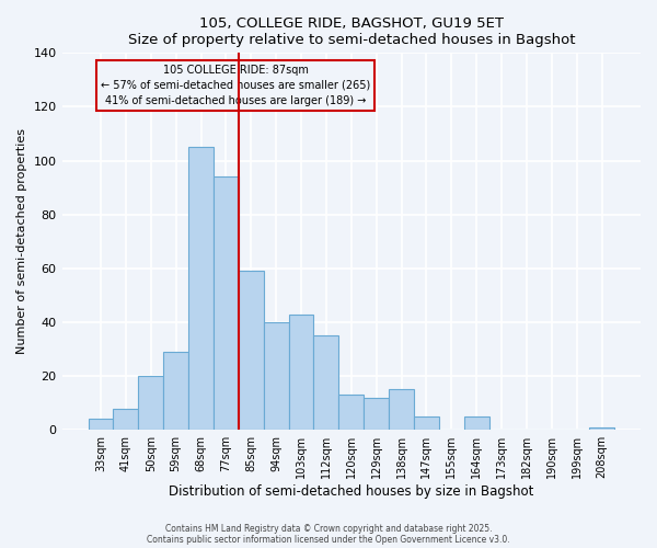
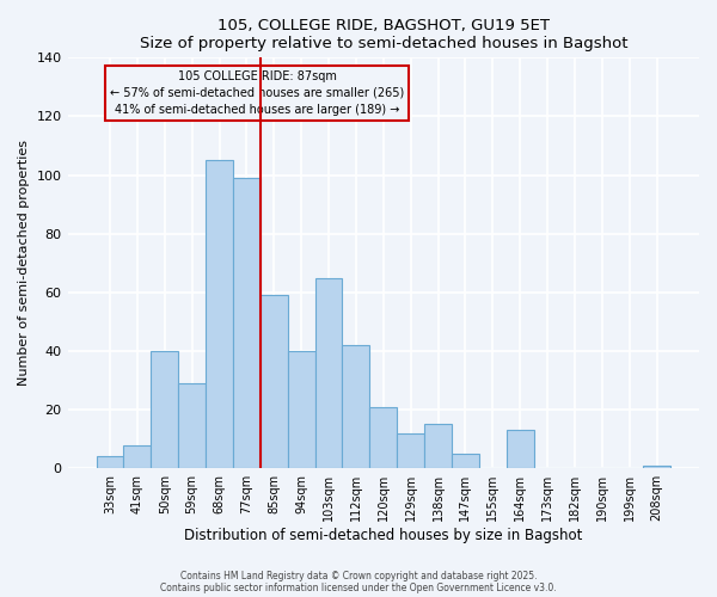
50sqm: 20 -> 40
77sqm: 94 -> 99
103sqm: 43 -> 65
112sqm: 35 -> 42
120sqm: 13 -> 21
164sqm: 5 -> 13
